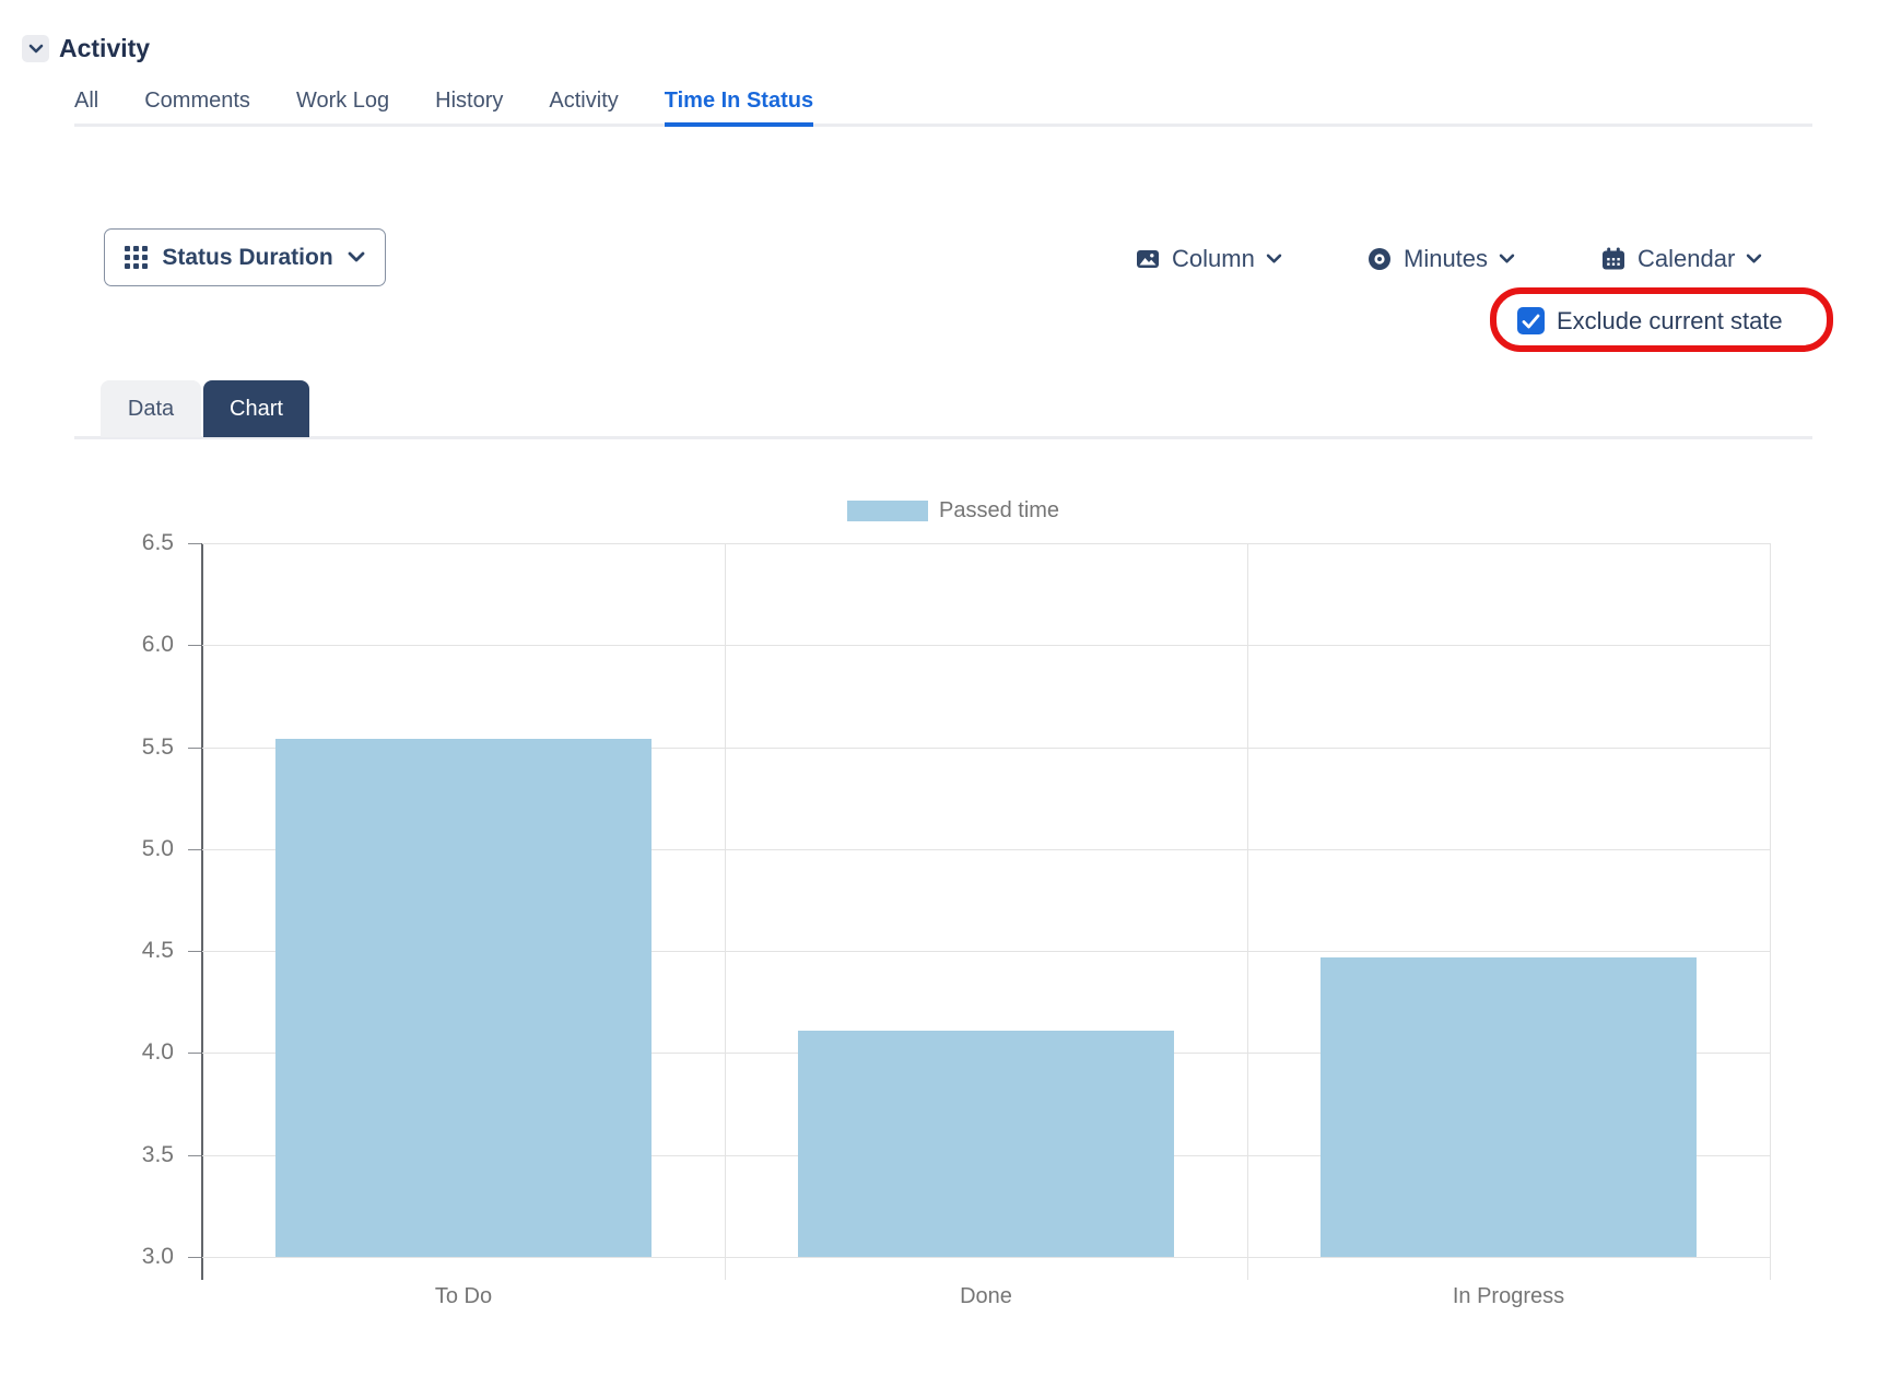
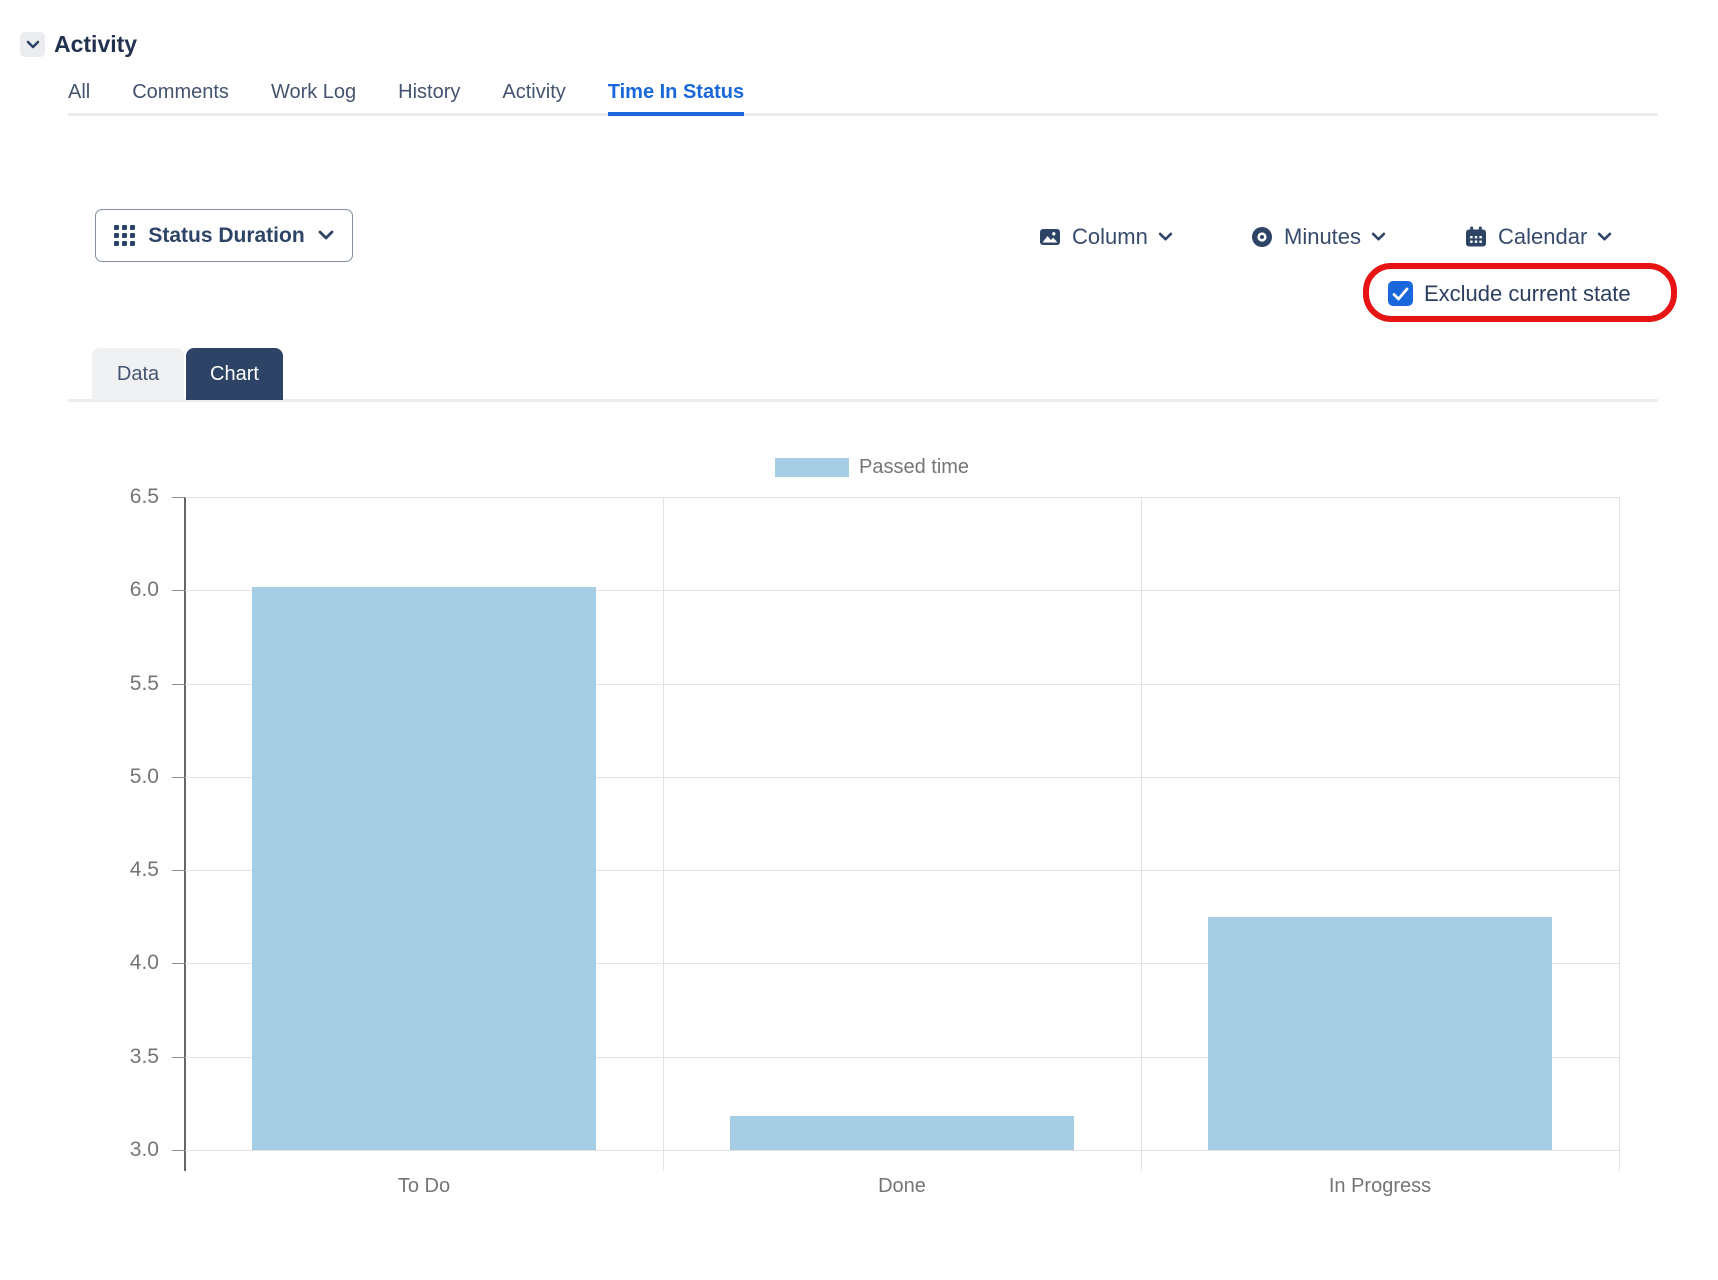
To Do: 5.54 -> 6.02
Done: 4.11 -> 3.18
In Progress: 4.47 -> 4.25
